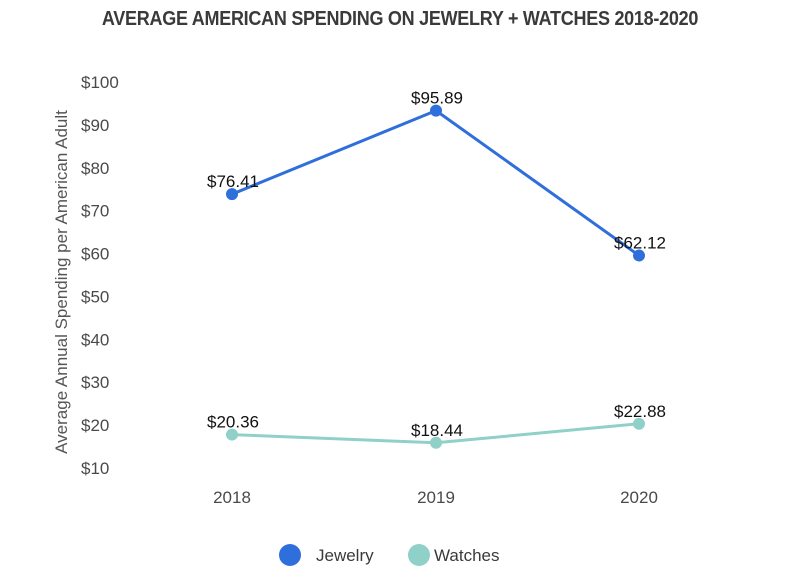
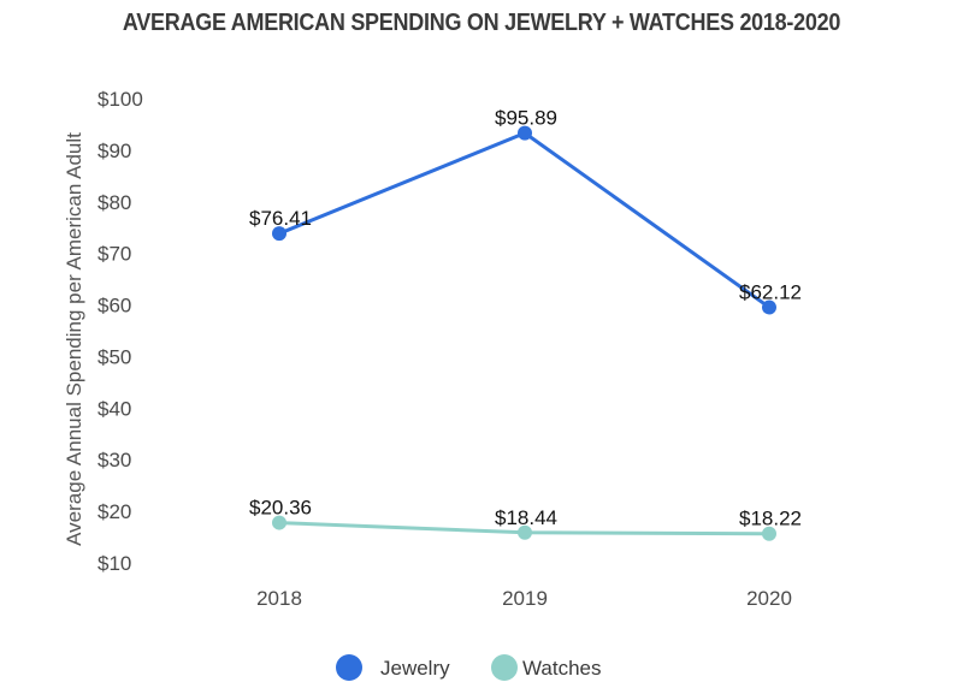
Watches/2020: $22.88 -> $18.22
